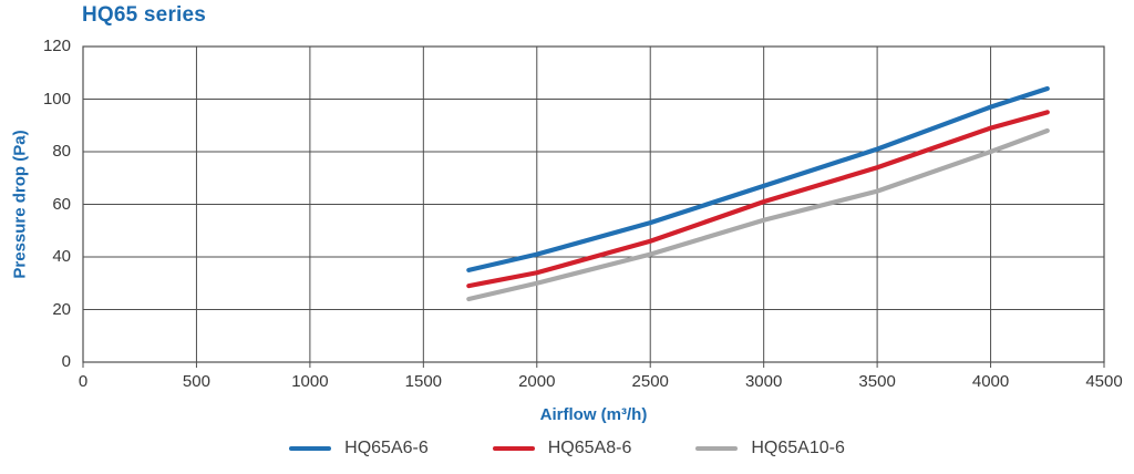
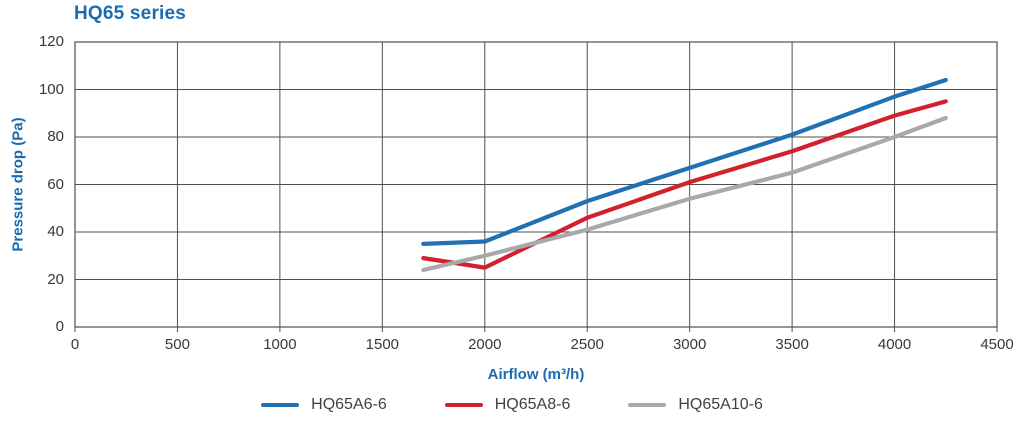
HQ65A6-6/2000: 41 -> 36
HQ65A8-6/2000: 34 -> 25
